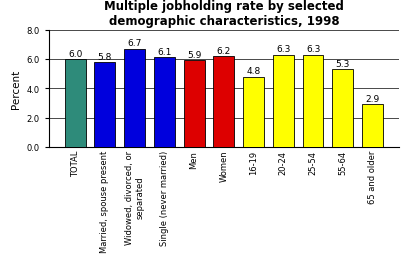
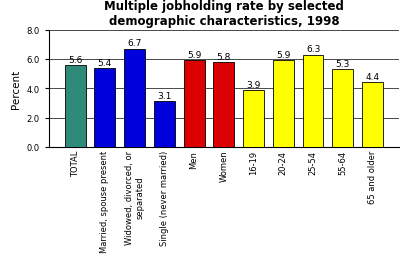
TOTAL: 6.0 -> 5.6
Married, spouse present: 5.8 -> 5.4
Single (never married): 6.1 -> 3.1
Women: 6.2 -> 5.8
16-19: 4.8 -> 3.9
20-24: 6.3 -> 5.9
65 and older: 2.9 -> 4.4
